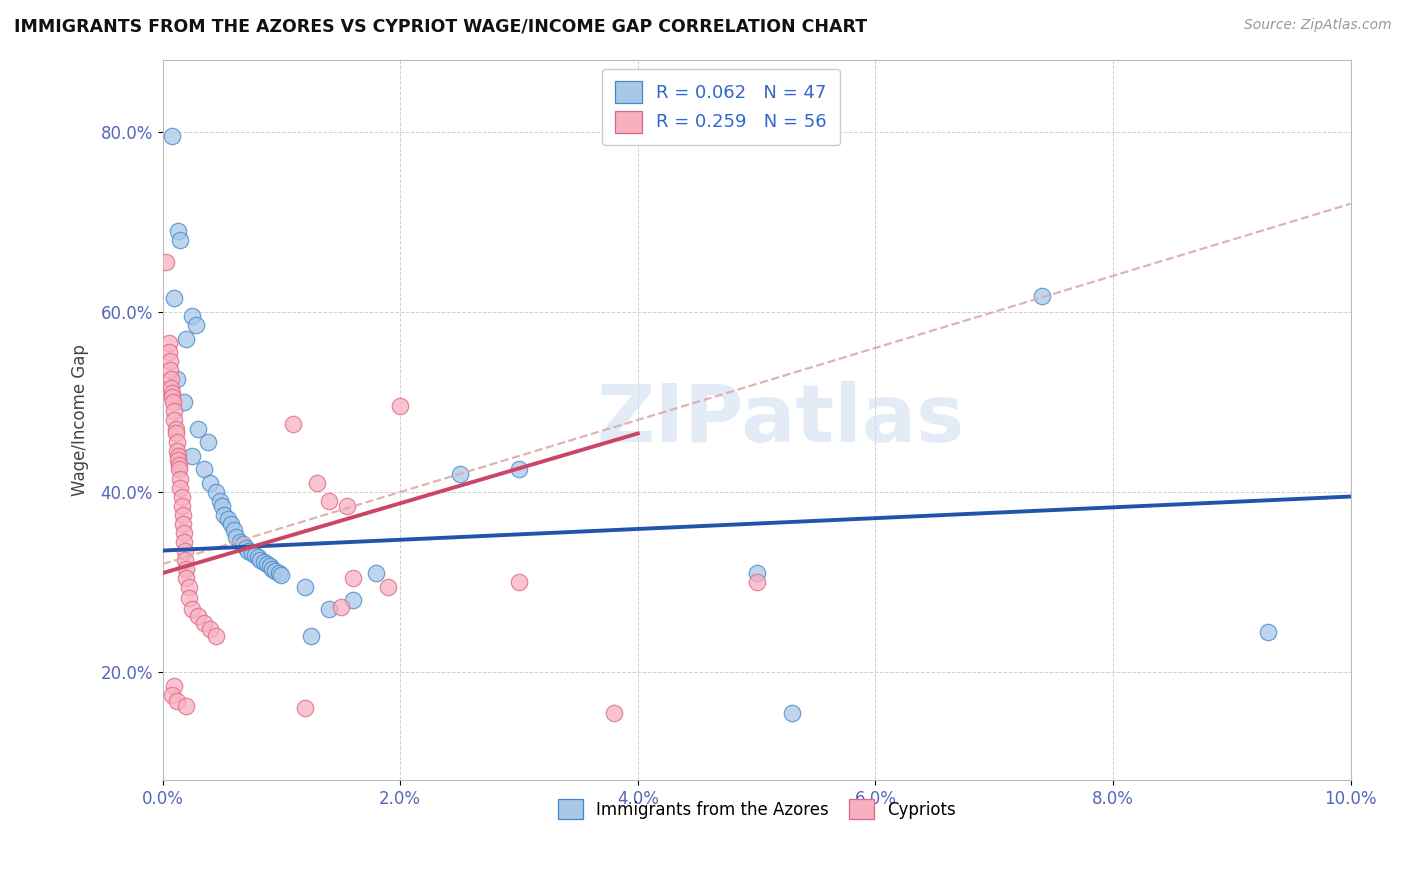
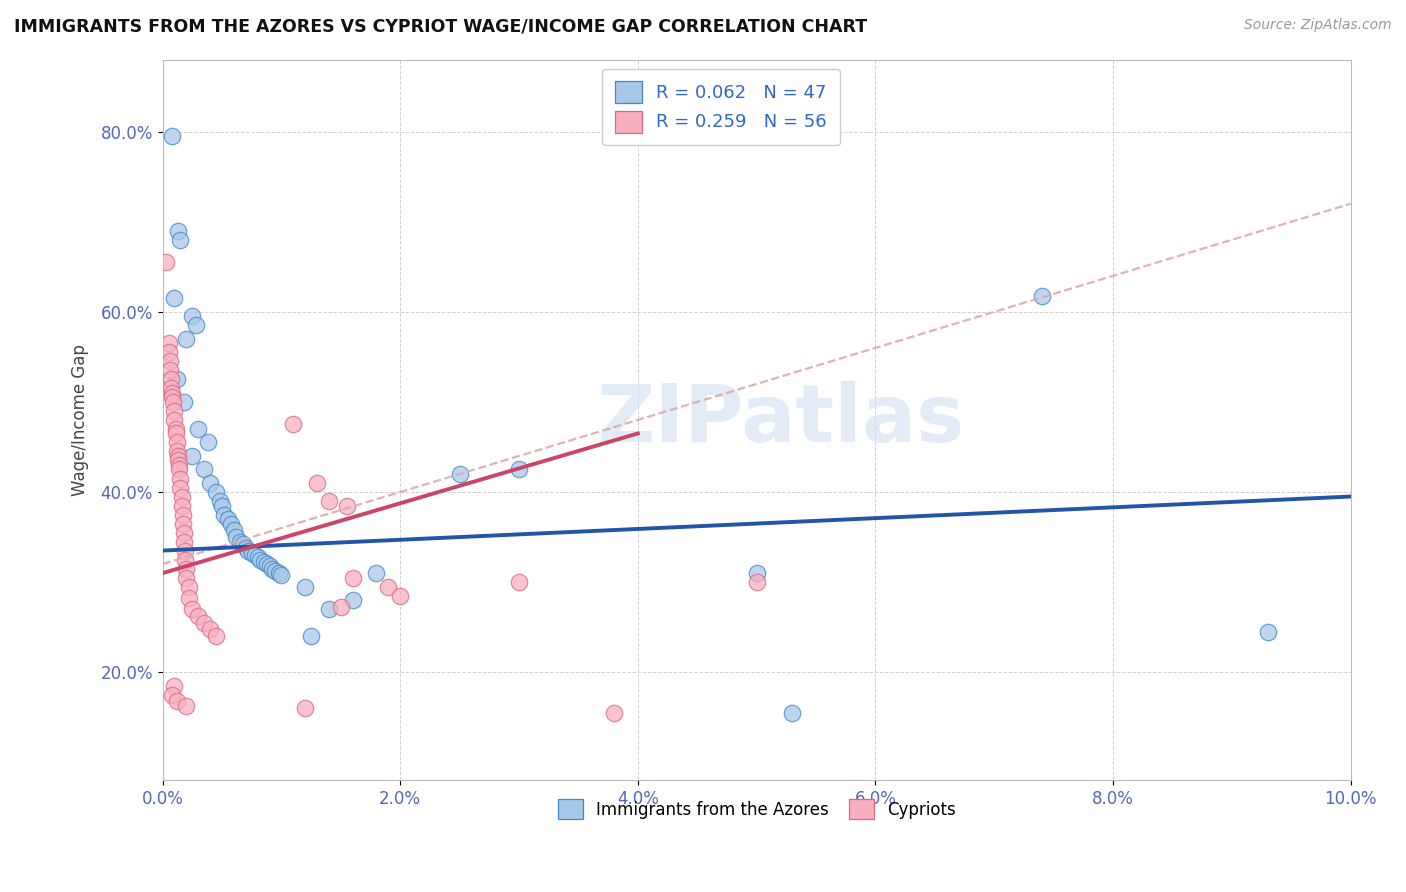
Cypriots/2.0%: 49.6% -> 28.5%
